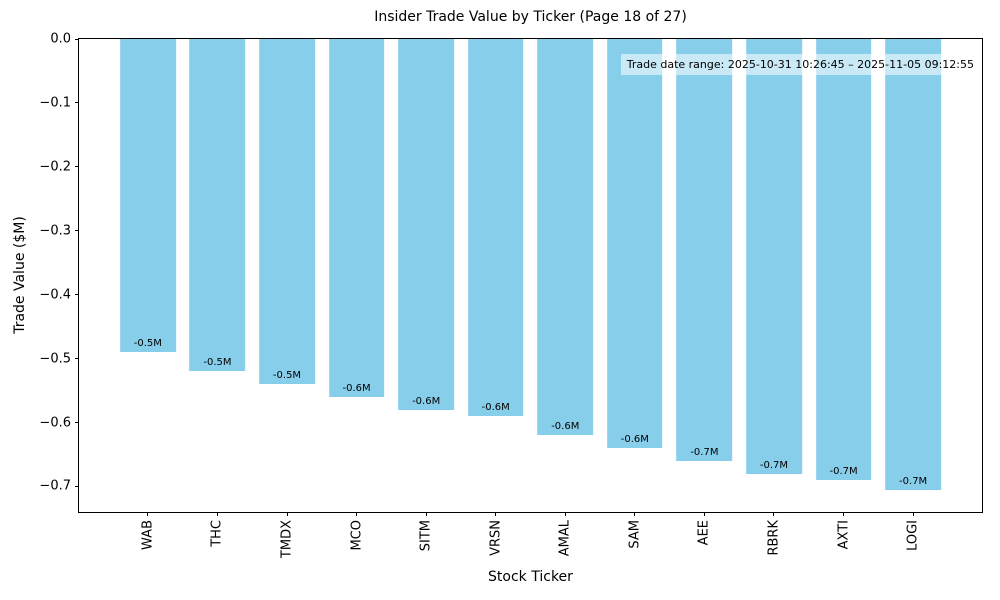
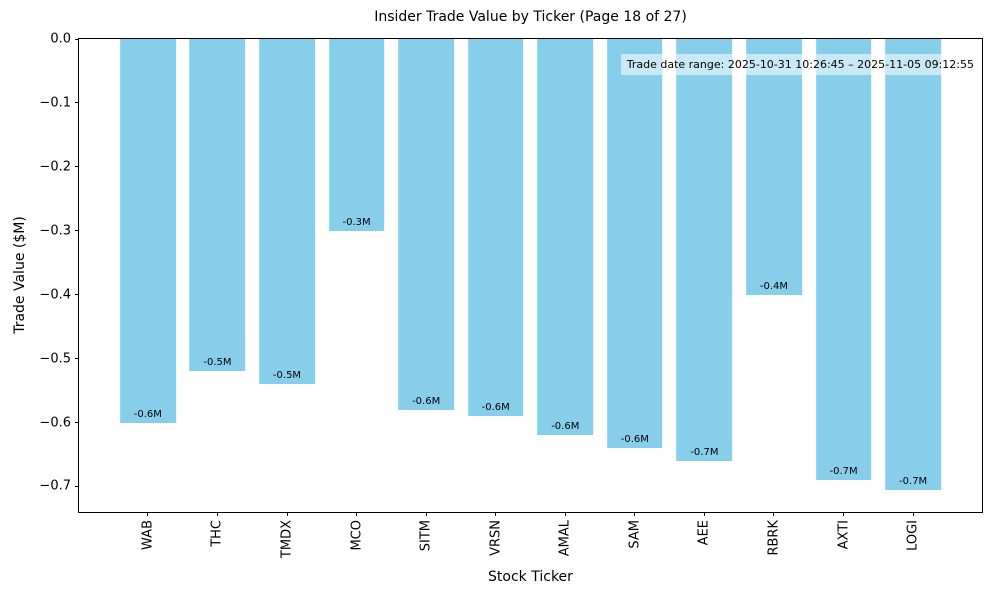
WAB: -0.5M -> -0.6M
MCO: -0.6M -> -0.3M
RBRK: -0.7M -> -0.4M
